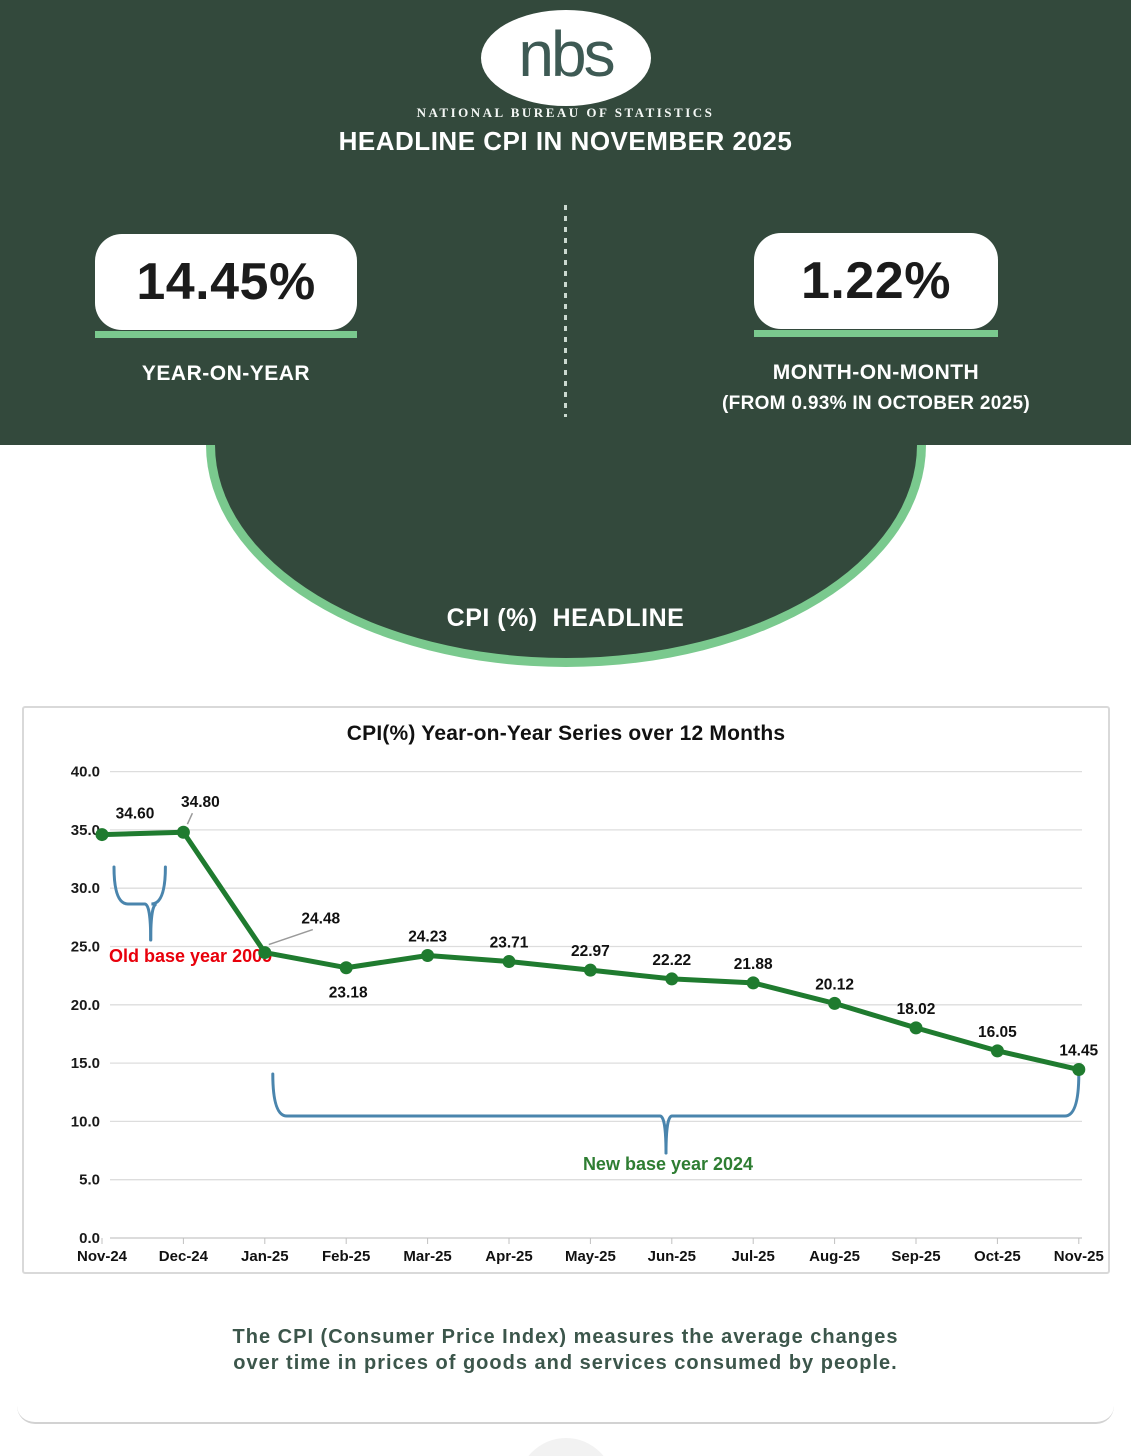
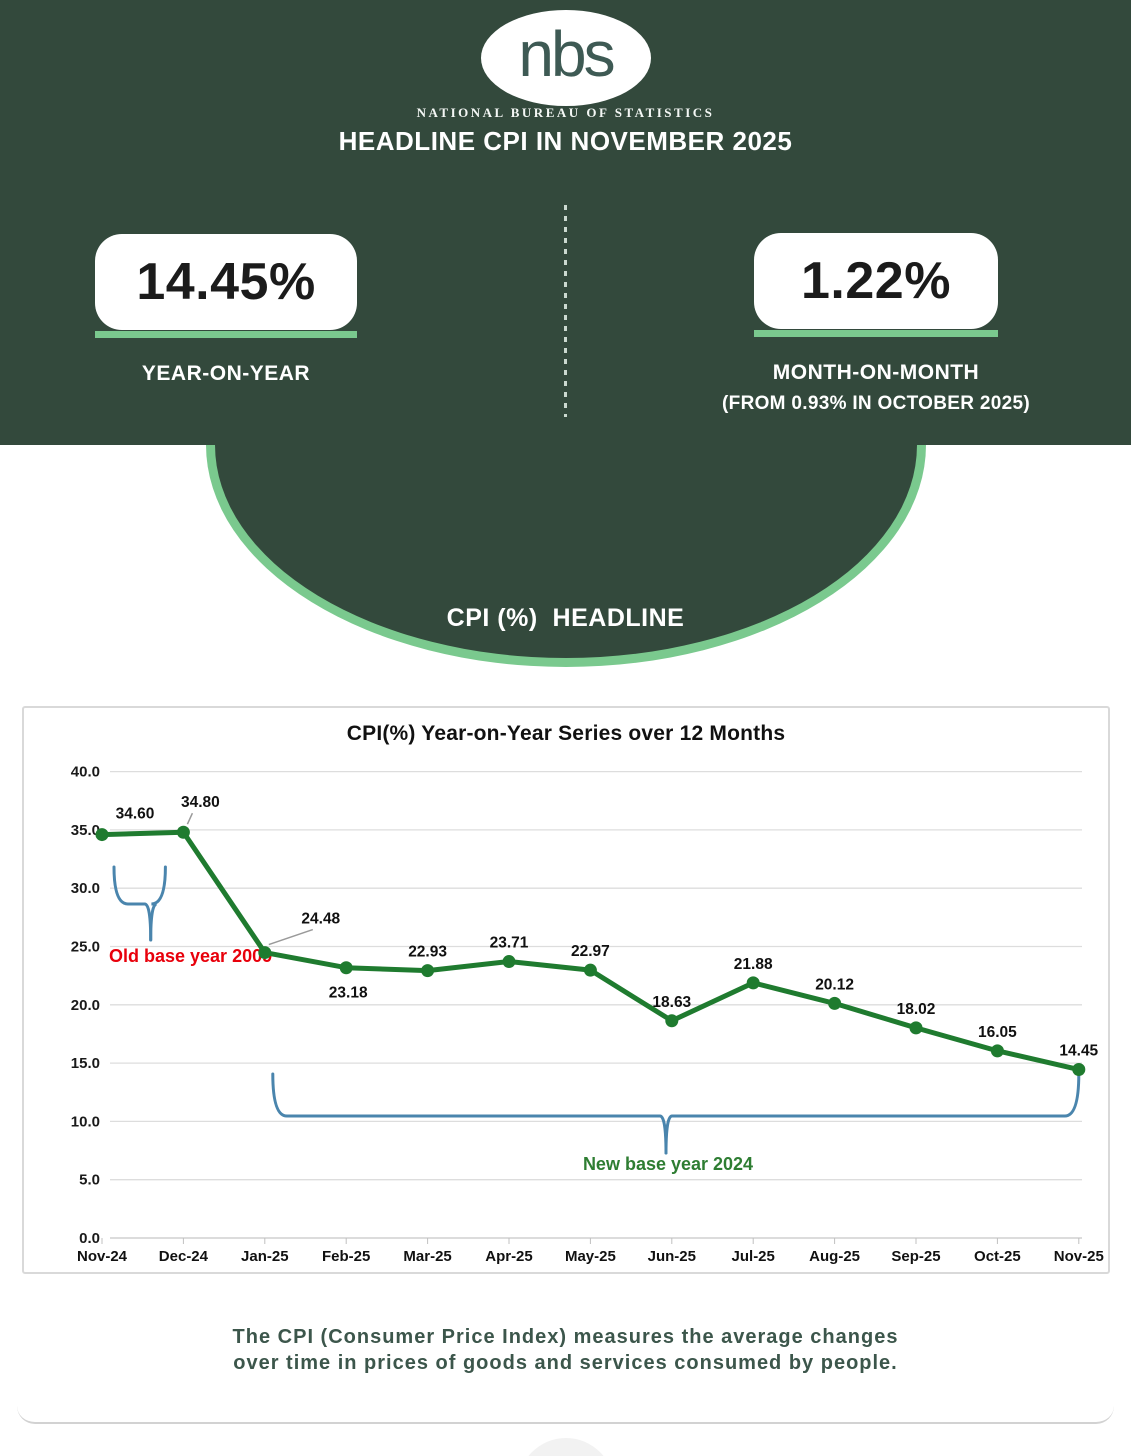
Mar-25: 24.23 -> 22.93
Jun-25: 22.22 -> 18.63
